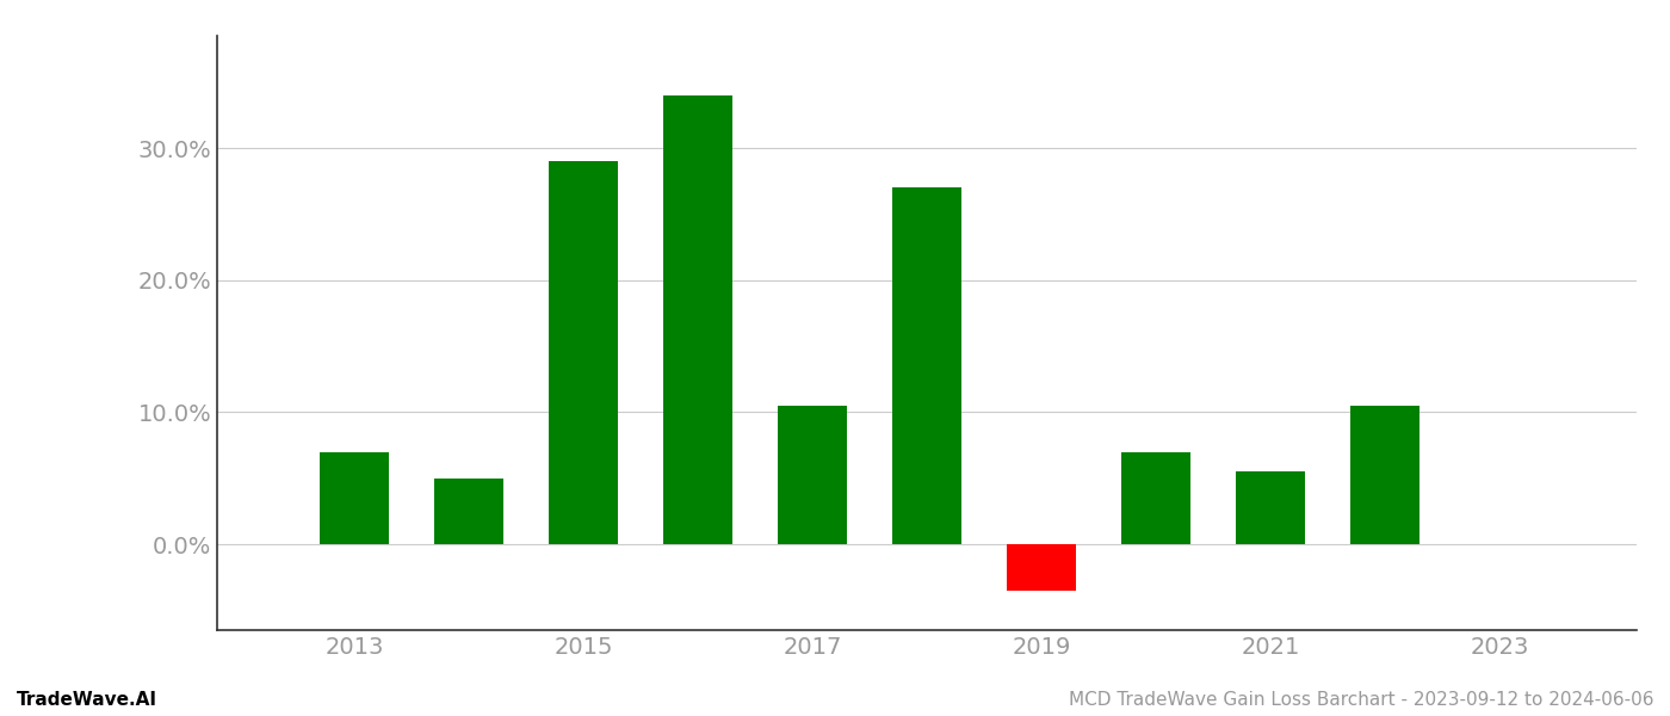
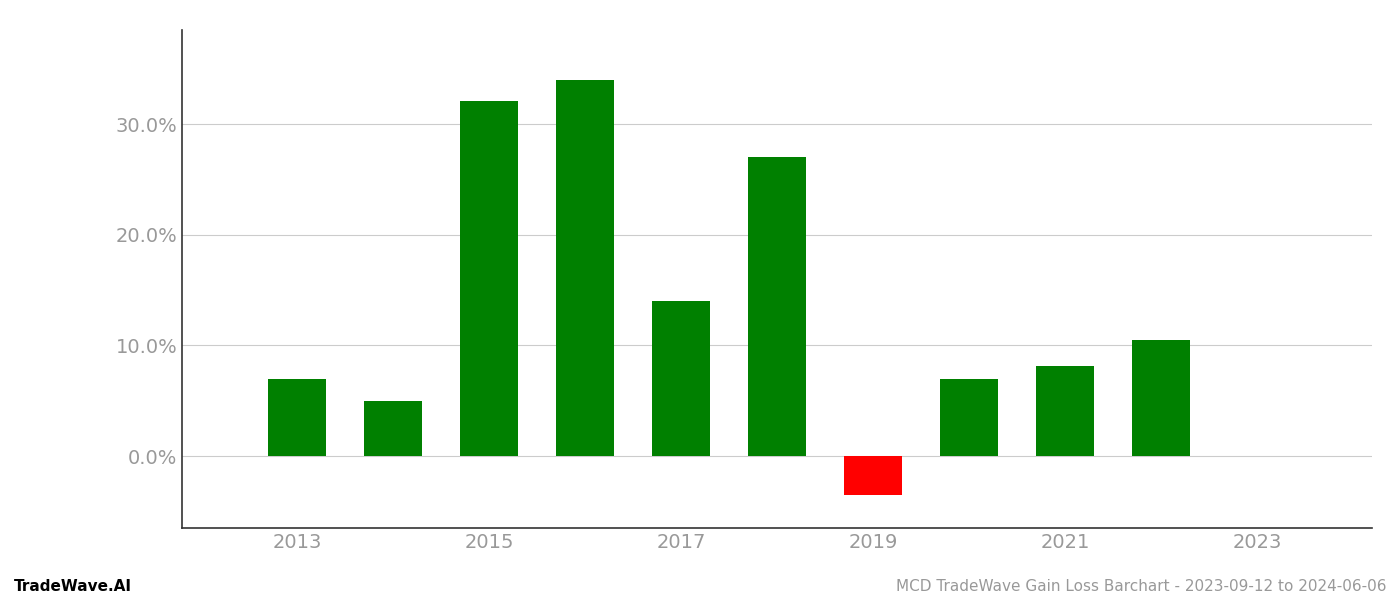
2015: 29.0% -> 32.1%
2017: 10.5% -> 14.0%
2021: 5.5% -> 8.1%
